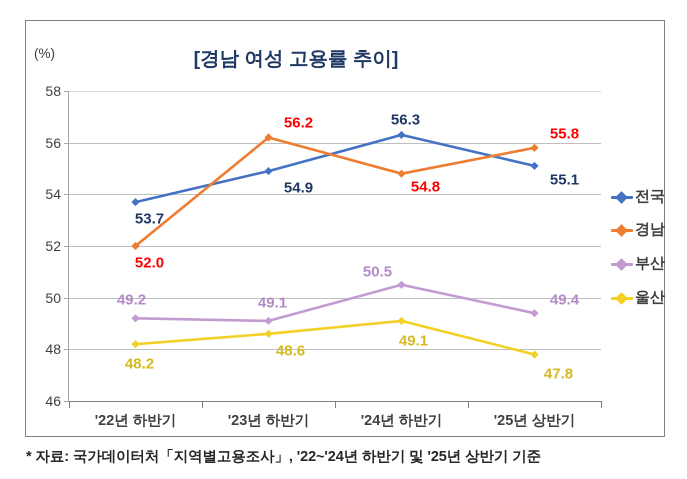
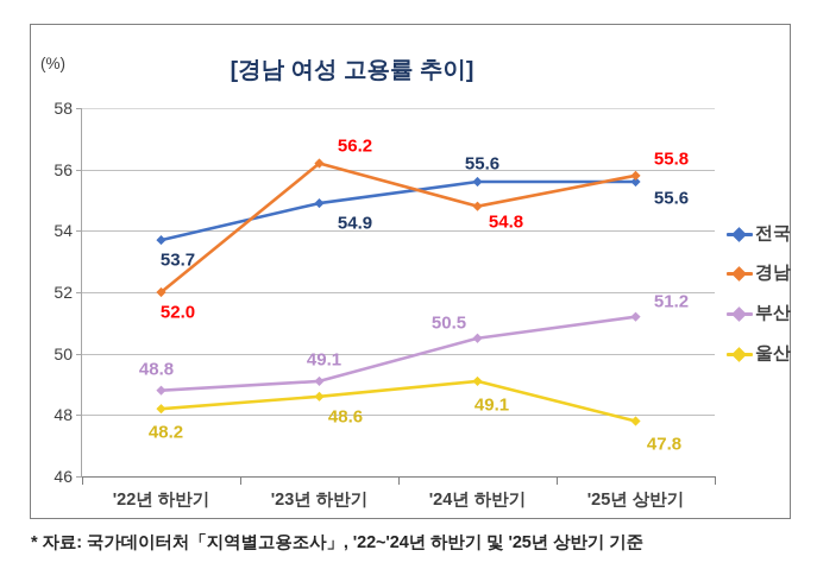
부산/'22년 하반기: 49.2 -> 48.8
전국/'24년 하반기: 56.3 -> 55.6
전국/'25년 상반기: 55.1 -> 55.6
부산/'25년 상반기: 49.4 -> 51.2
